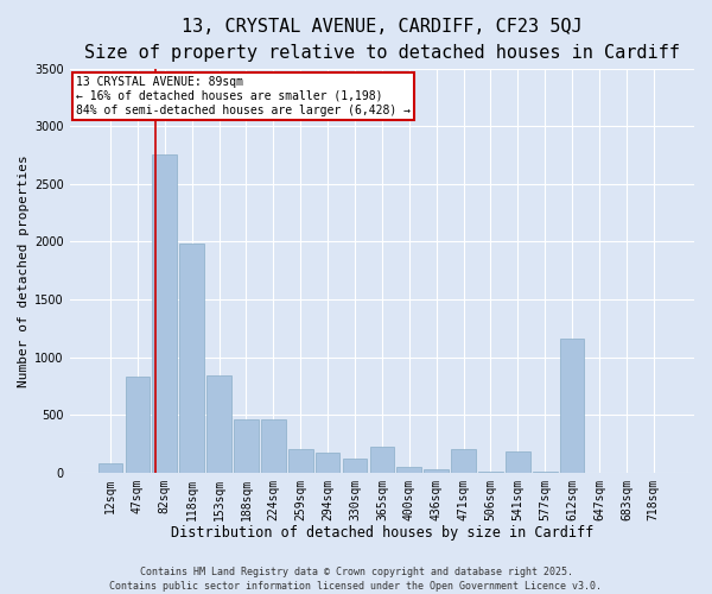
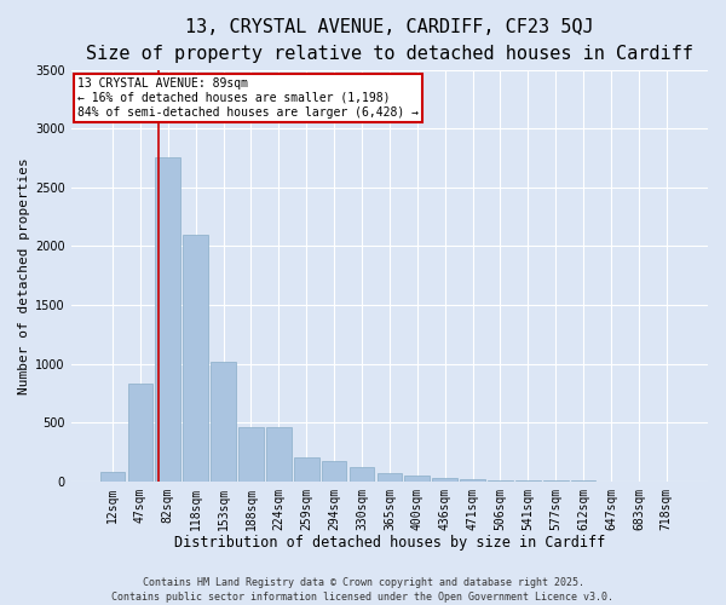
118sqm: 1980 -> 2100
153sqm: 840 -> 1020
365sqm: 220 -> 70
471sqm: 200 -> 20
541sqm: 180 -> 0
612sqm: 1160 -> 0
